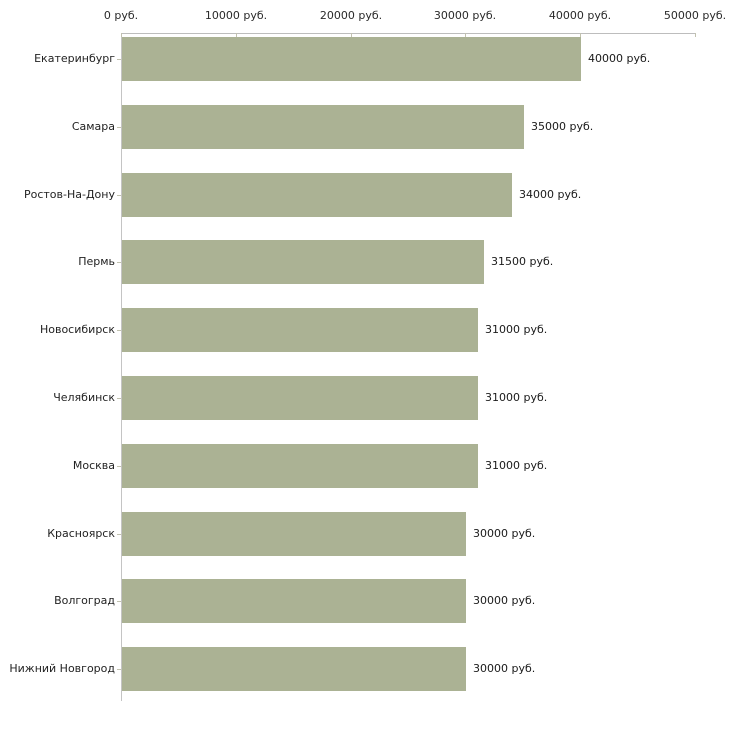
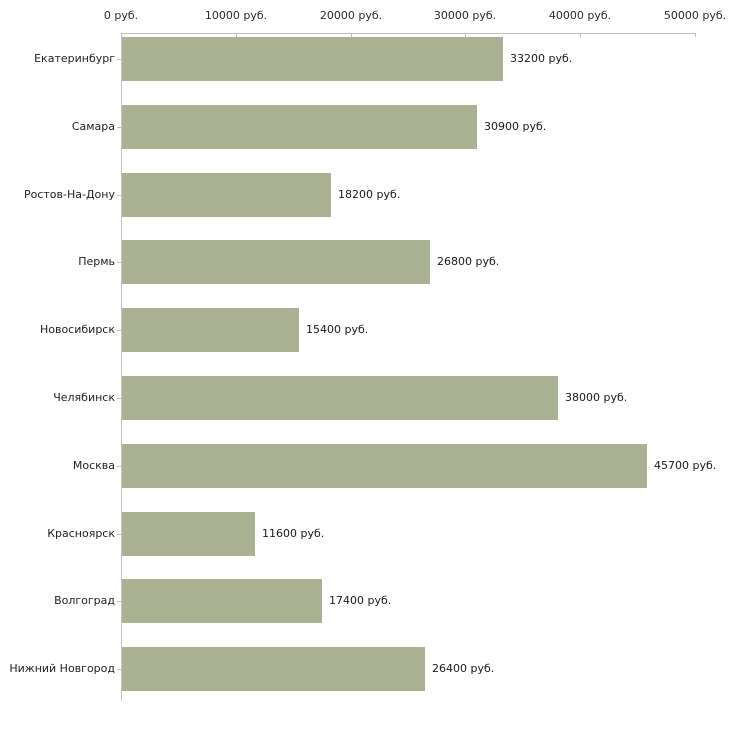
Екатеринбург: 40000 -> 33200
Самара: 35000 -> 30900
Ростов-На-Дону: 34000 -> 18200
Пермь: 31500 -> 26800
Новосибирск: 31000 -> 15400
Челябинск: 31000 -> 38000
Москва: 31000 -> 45700
Красноярск: 30000 -> 11600
Волгоград: 30000 -> 17400
Нижний Новгород: 30000 -> 26400
